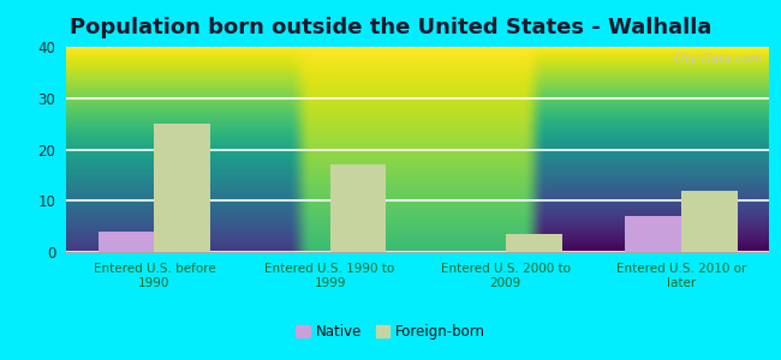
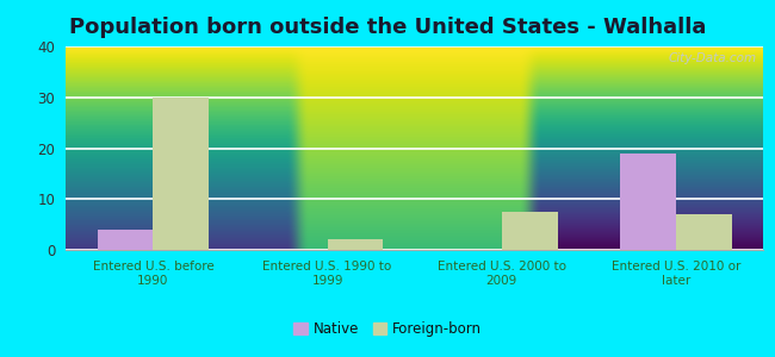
Foreign-born/Entered U.S. before 1990: 25.0 -> 30.0
Foreign-born/Entered U.S. 1990 to 1999: 17.0 -> 2.0
Foreign-born/Entered U.S. 2000 to 2009: 3.5 -> 7.5
Native/Entered U.S. 2010 or later: 7 -> 19
Foreign-born/Entered U.S. 2010 or later: 12.0 -> 7.0
